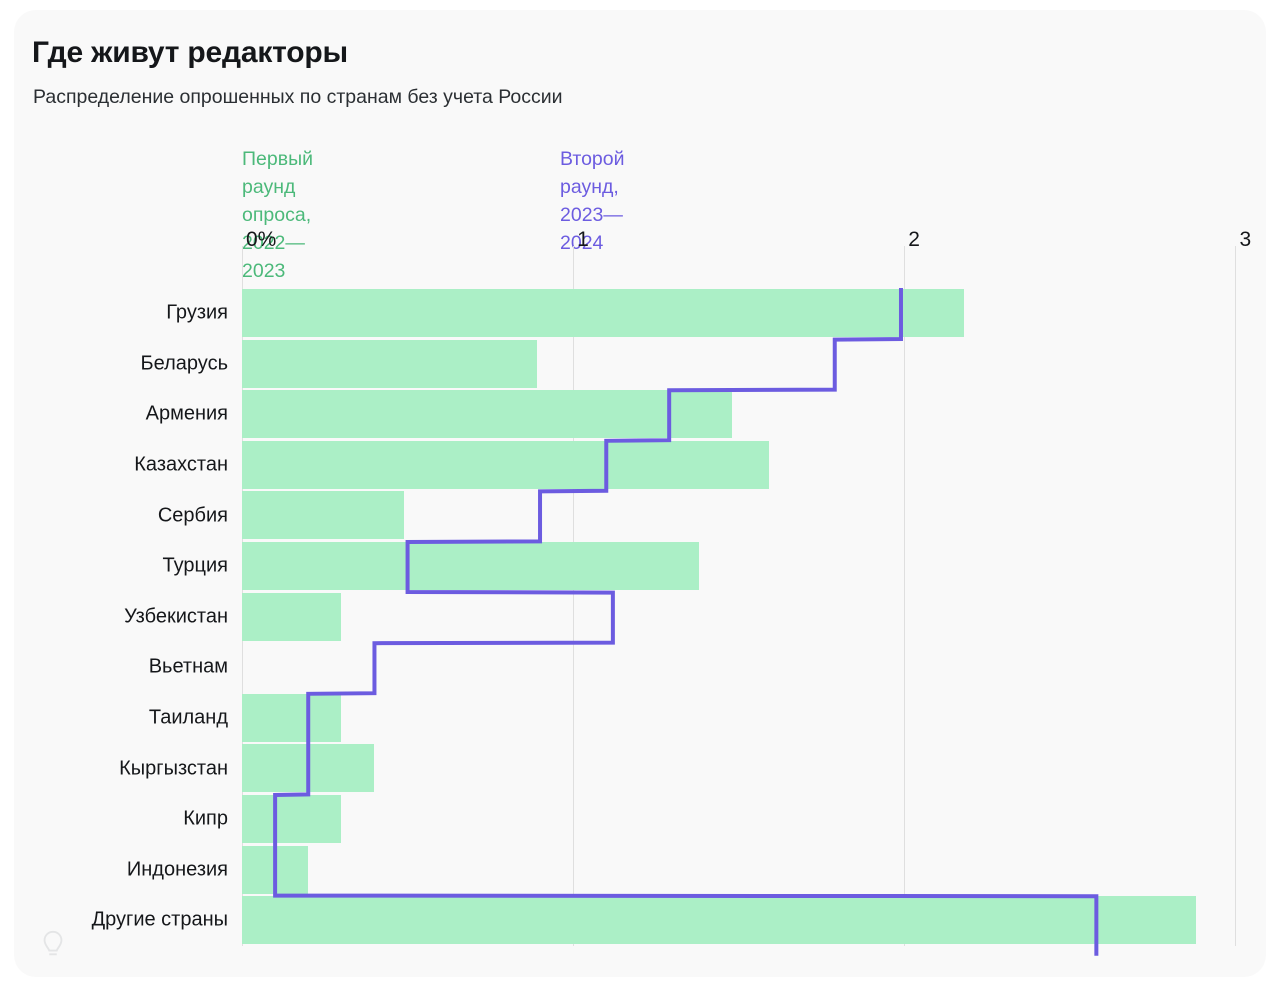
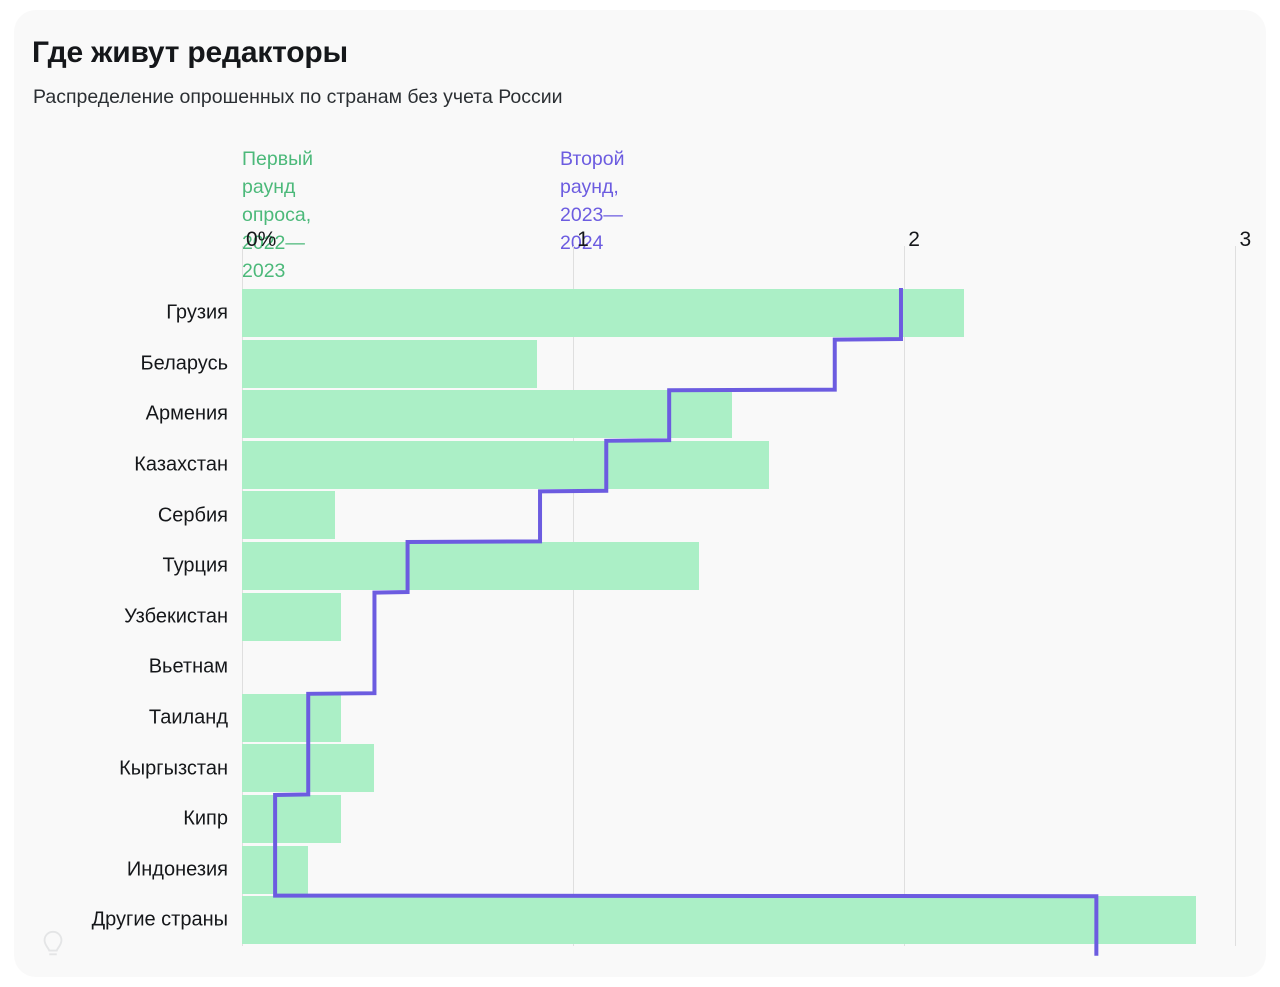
Первый раунд опроса, 2022—2023/Сербия: 0.49 -> 0.28
Второй раунд, 2023—2024/Узбекистан: 1.12 -> 0.40
